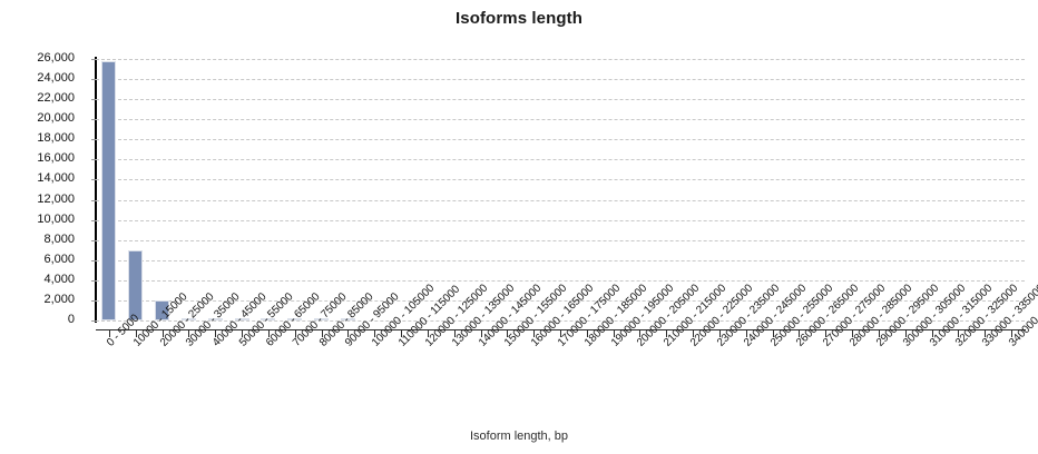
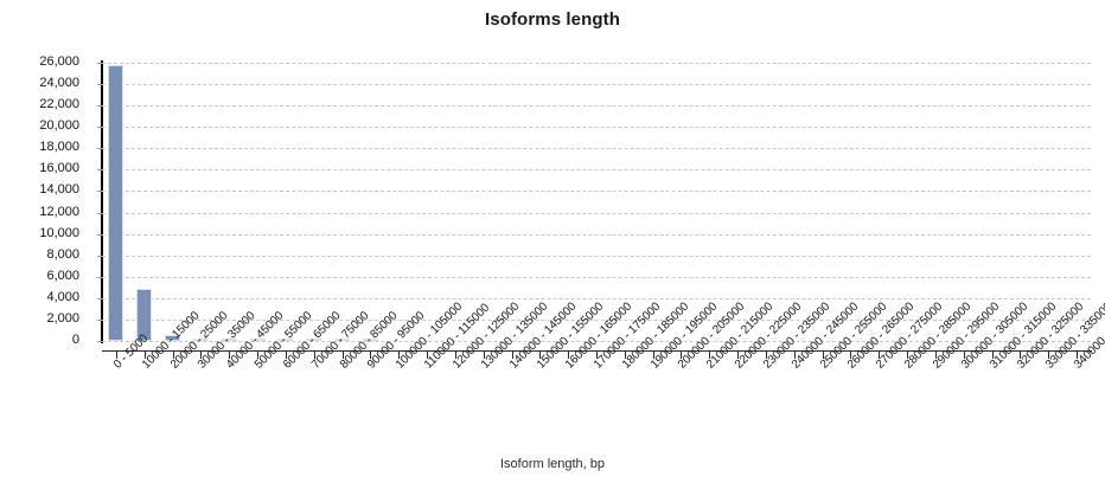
10000 - 15000: 7000 -> 5000
20000 - 25000: 2000 -> 1000
